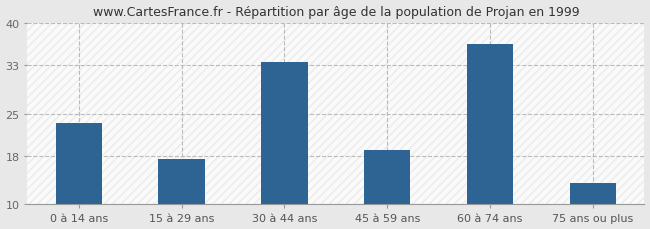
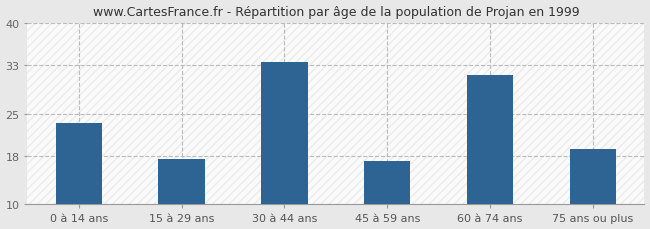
45 à 59 ans: 19.0 -> 17.2
60 à 74 ans: 36.5 -> 31.4
75 ans ou plus: 13.5 -> 19.2
